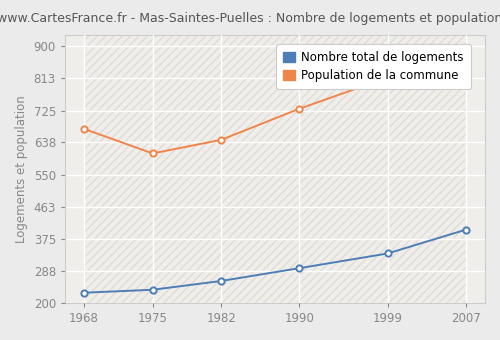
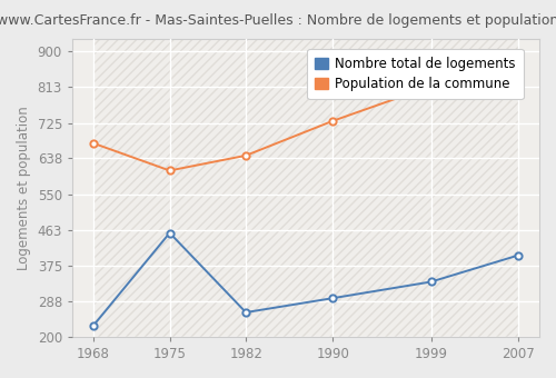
Nombre total de logements/1975: 236 -> 455
